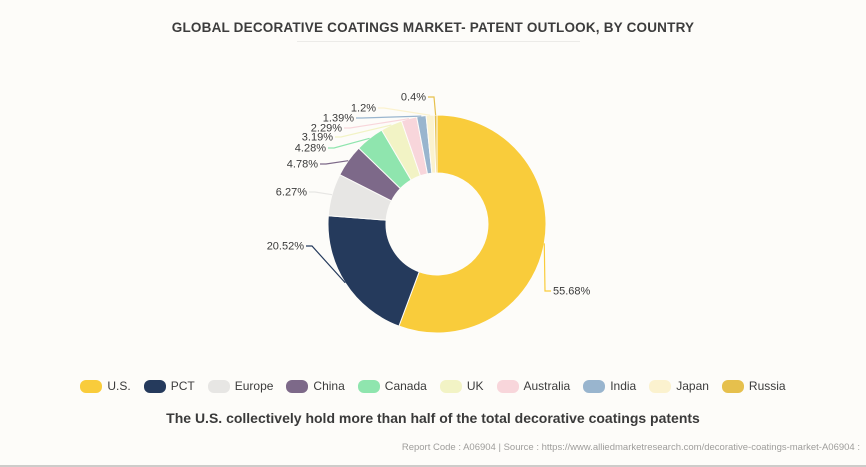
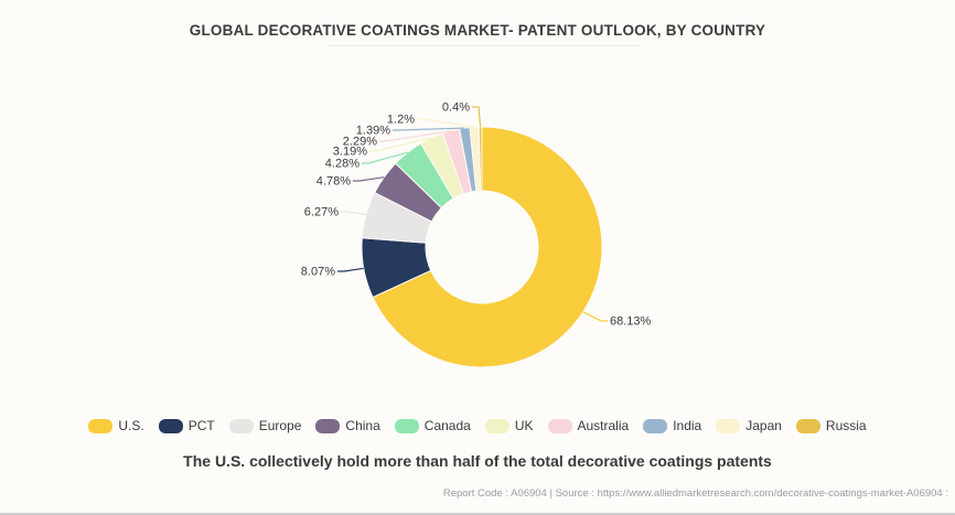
U.S.: 55.68% -> 68.13%
PCT: 20.52% -> 8.07%
